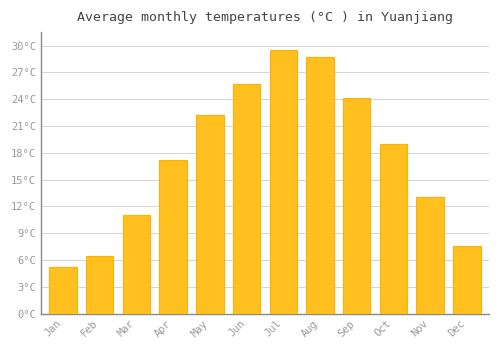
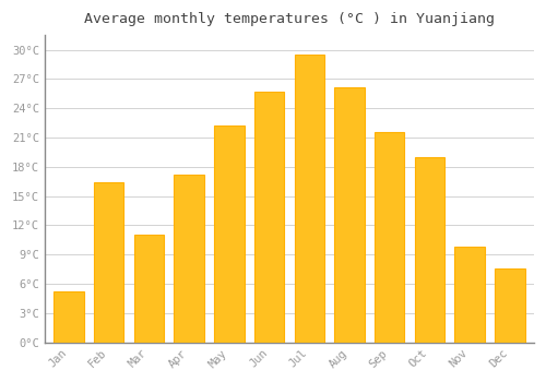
Feb: 6.5°C -> 16.4°C
Aug: 28.7°C -> 26.2°C
Sep: 24.1°C -> 21.6°C
Nov: 13.1°C -> 9.8°C
